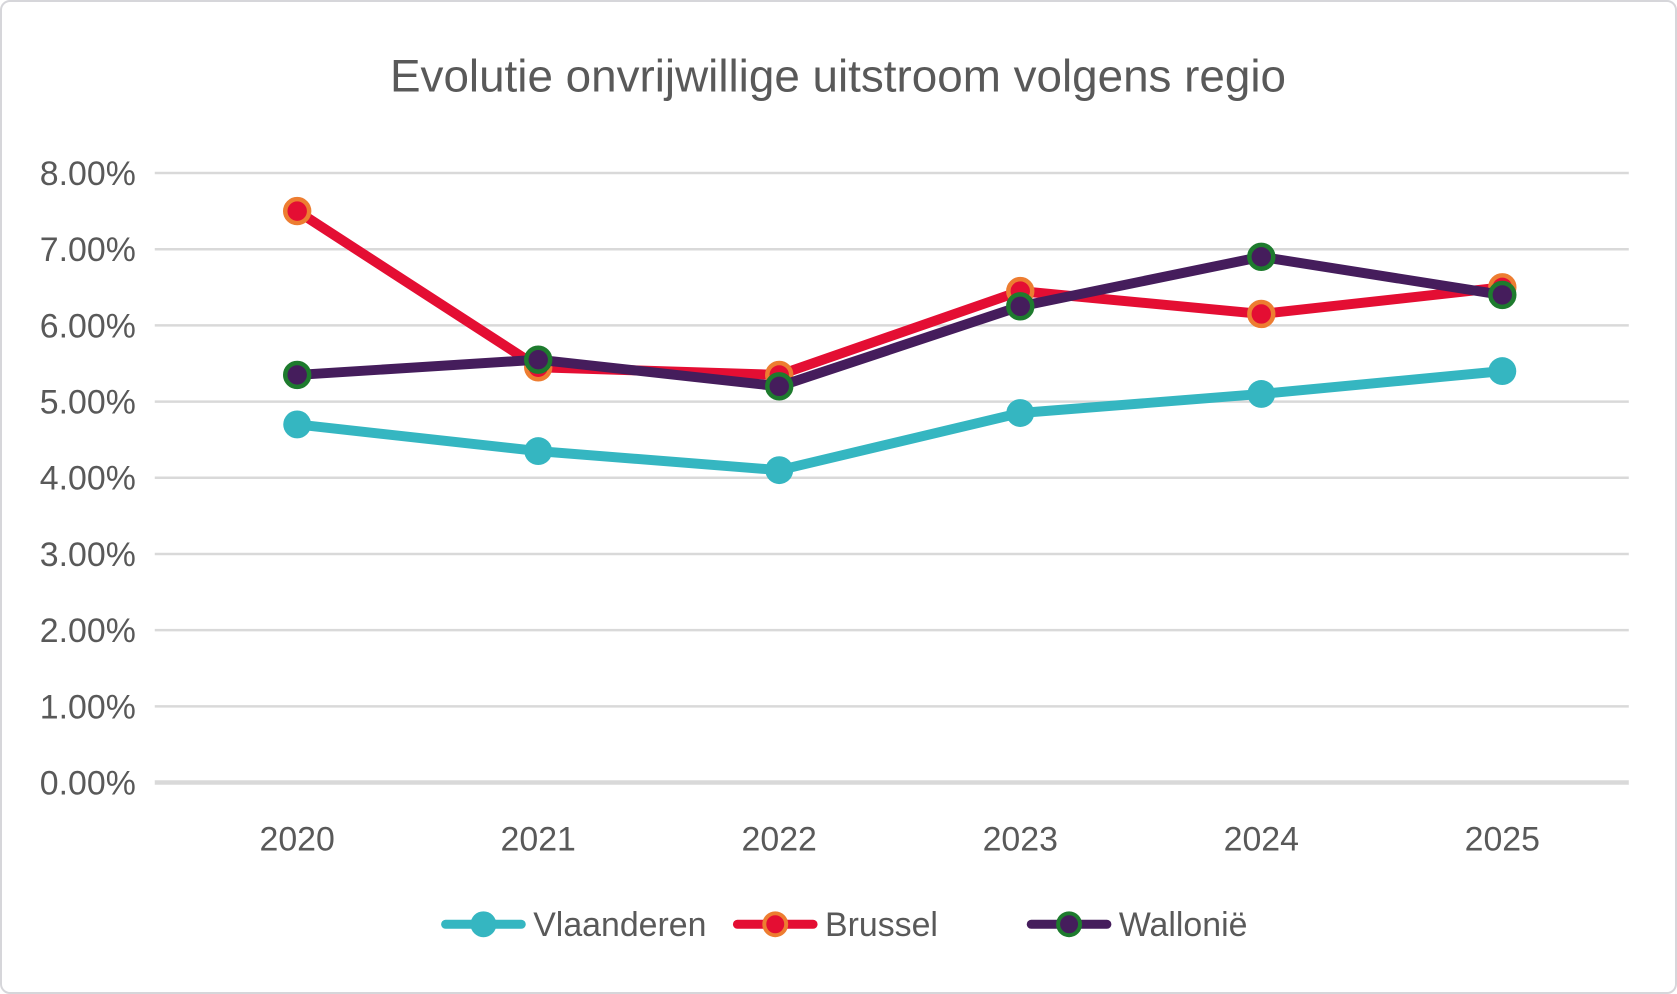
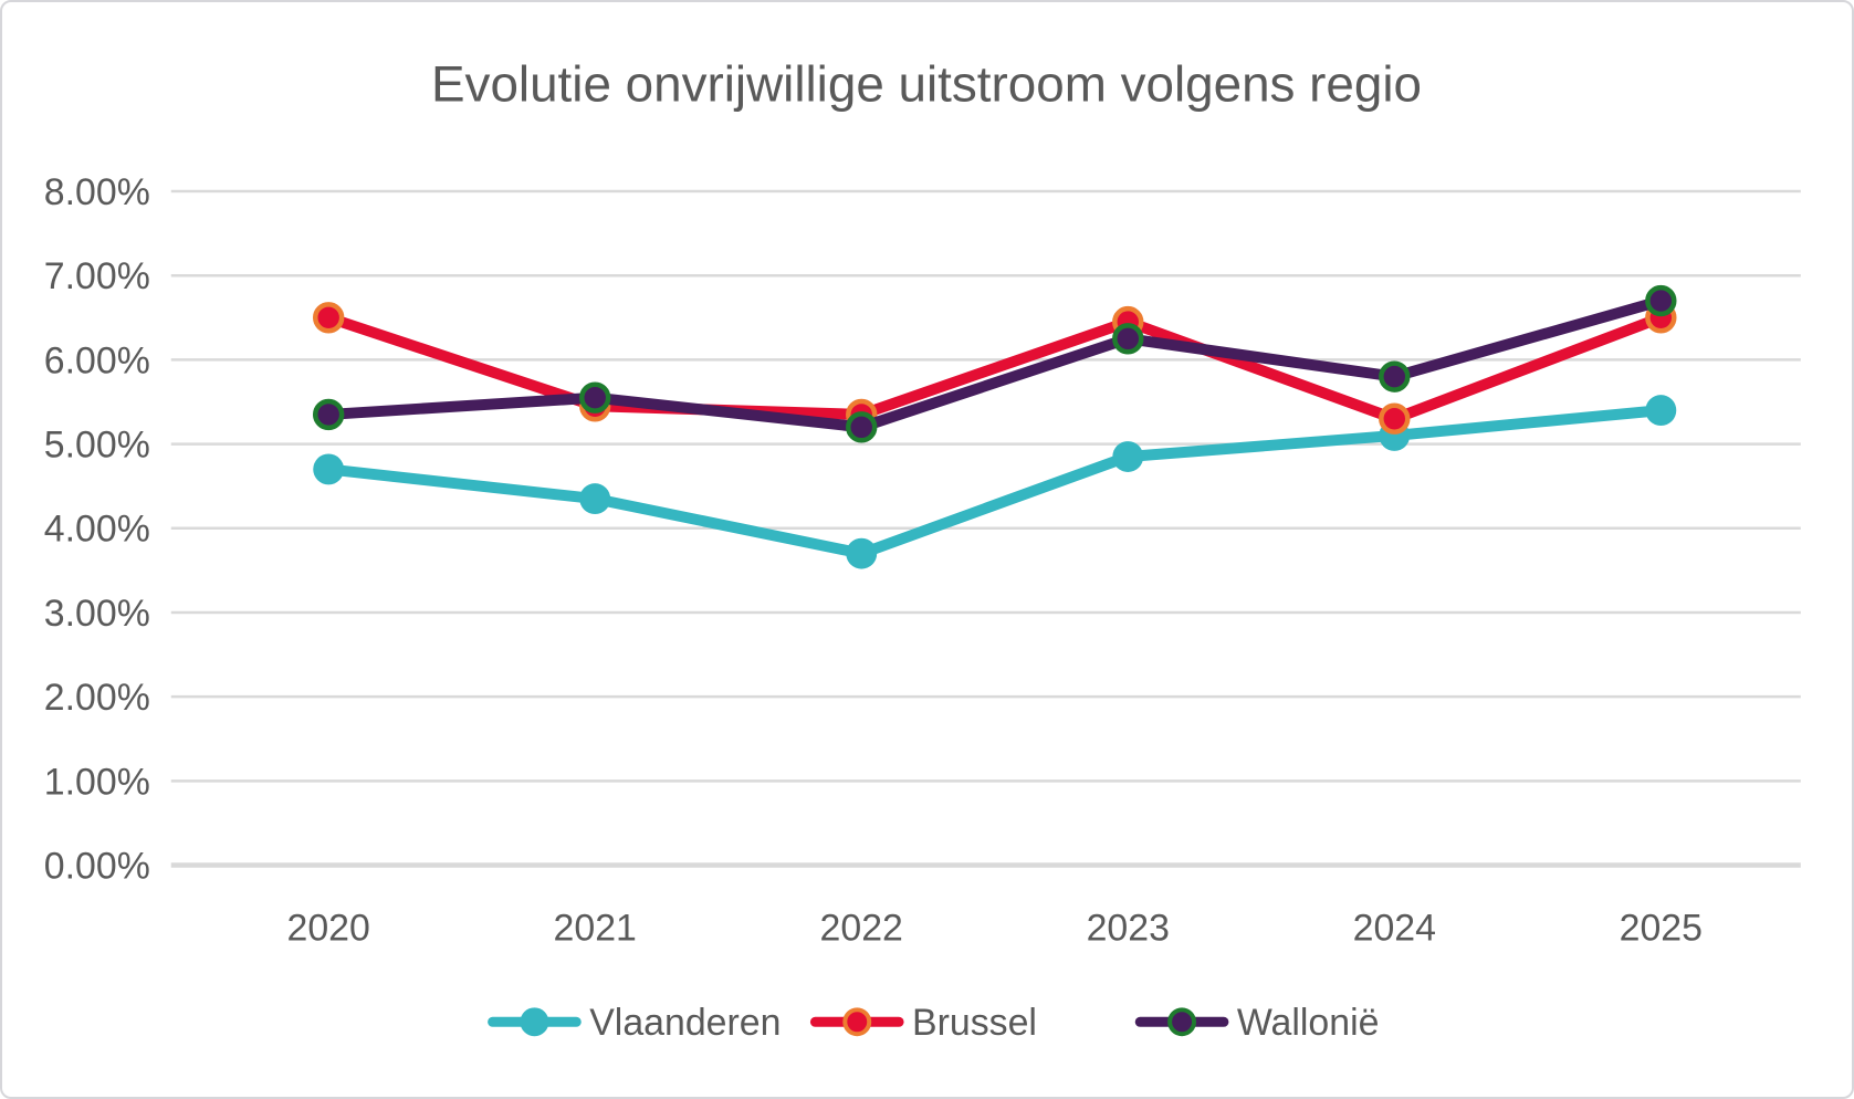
Brussel/2020: 7.5% -> 6.5%
Vlaanderen/2022: 4.1% -> 3.7%
Brussel/2024: 6.2% -> 5.3%
Wallonië/2024: 6.9% -> 5.8%
Wallonië/2025: 6.4% -> 6.7%
